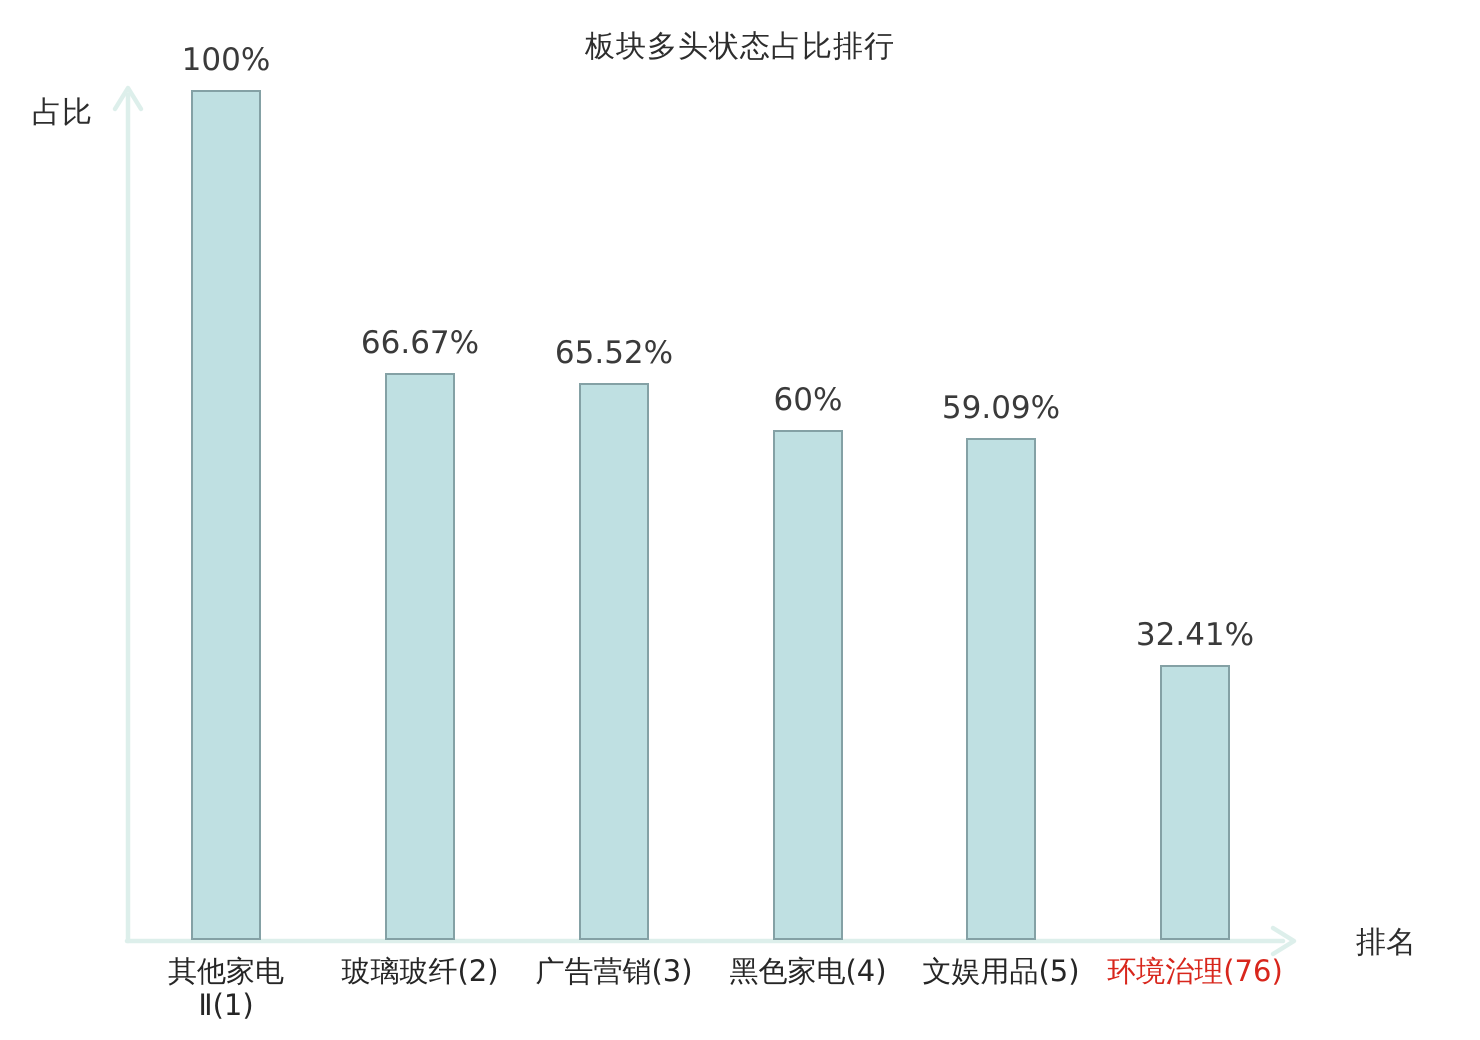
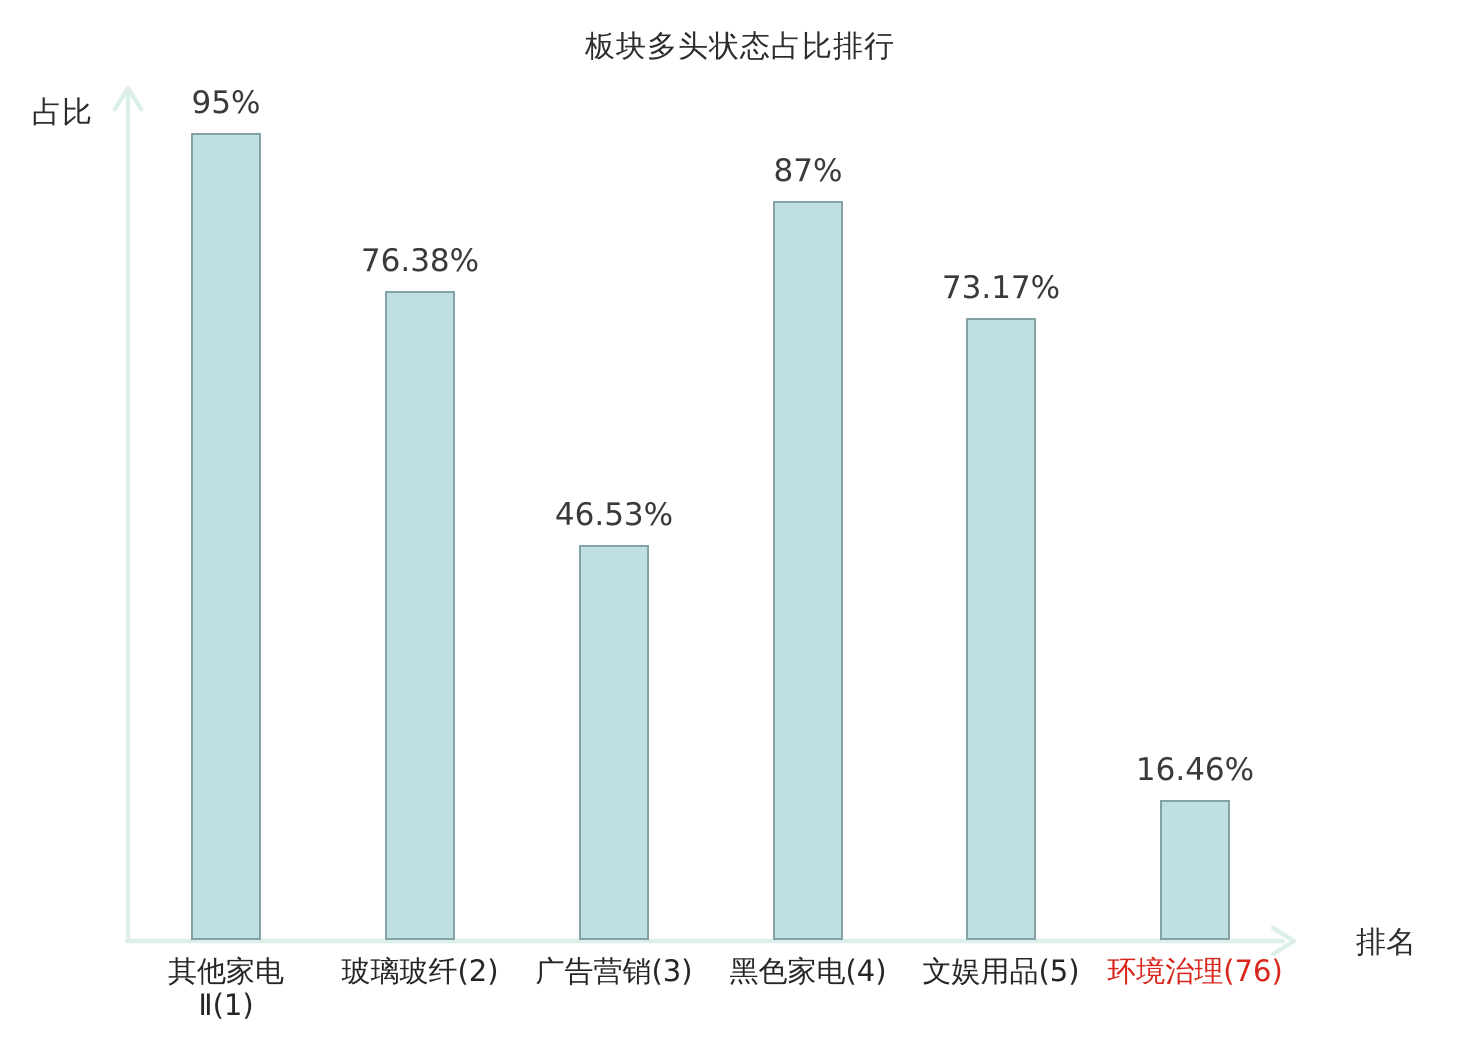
其他家电 Ⅱ(1): 100% -> 95%
玻璃玻纤(2): 66.67% -> 76.38%
广告营销(3): 65.52% -> 46.53%
黑色家电(4): 60% -> 87%
文娱用品(5): 59.09% -> 73.17%
环境治理(76): 32.41% -> 16.46%
